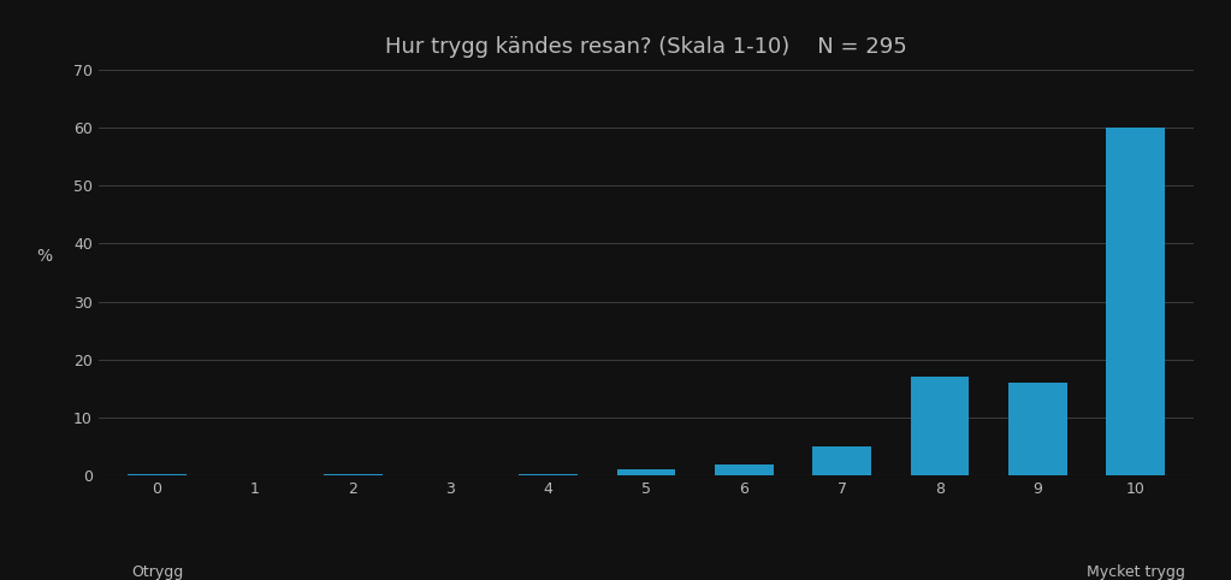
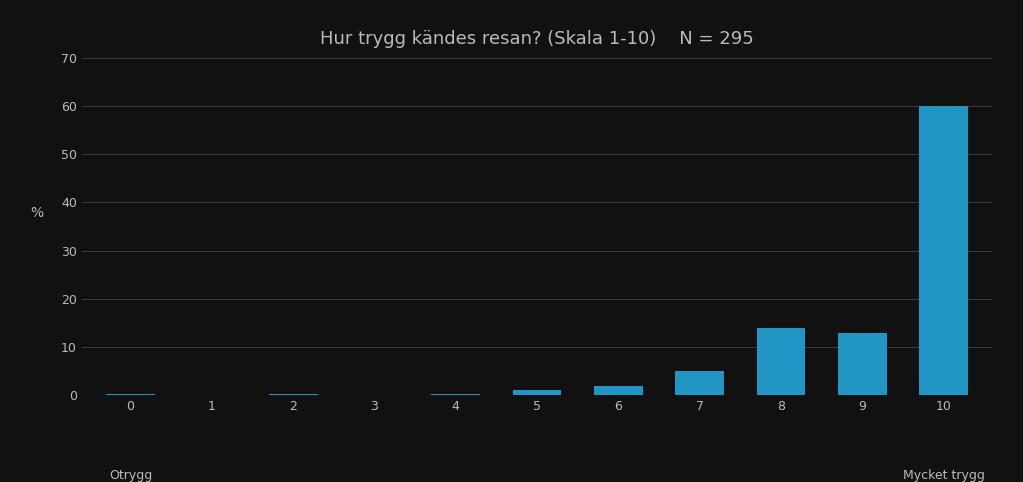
8: 17.0 -> 14.0
9: 16.0 -> 13.0
